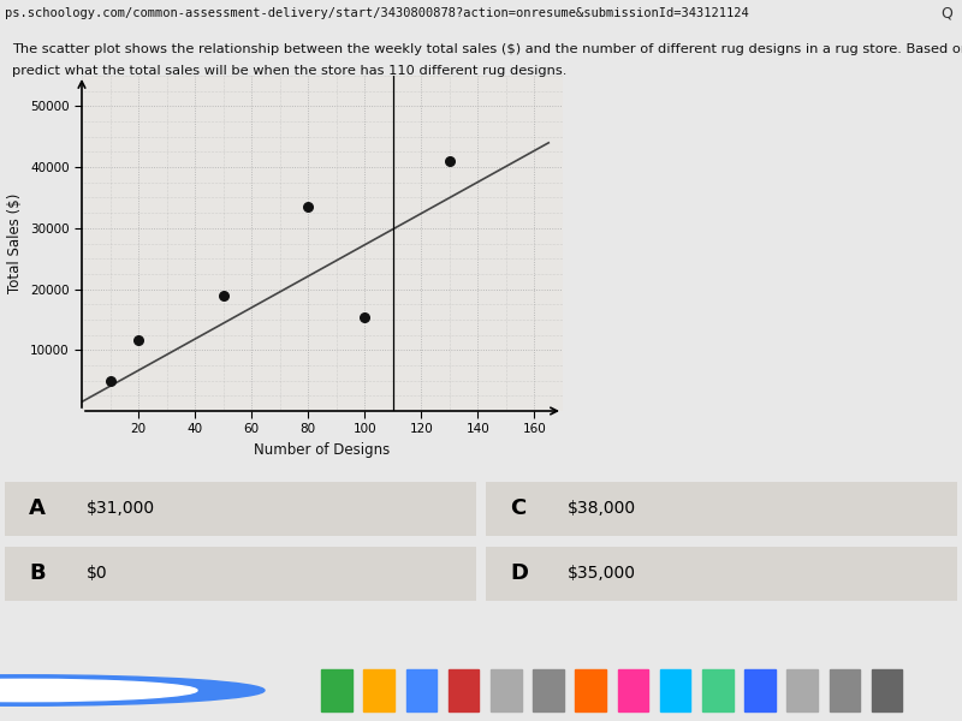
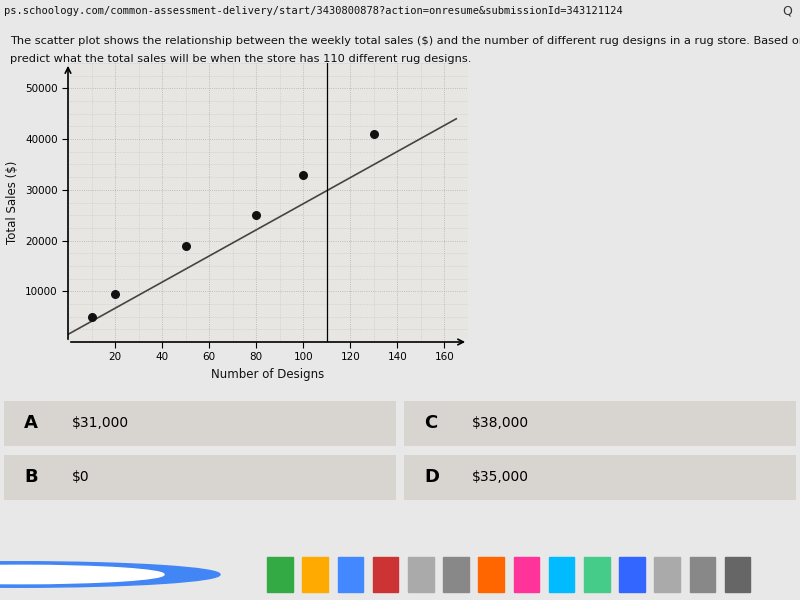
20: 11600 -> 9500
80: 33600 -> 25000
100: 15400 -> 33000
